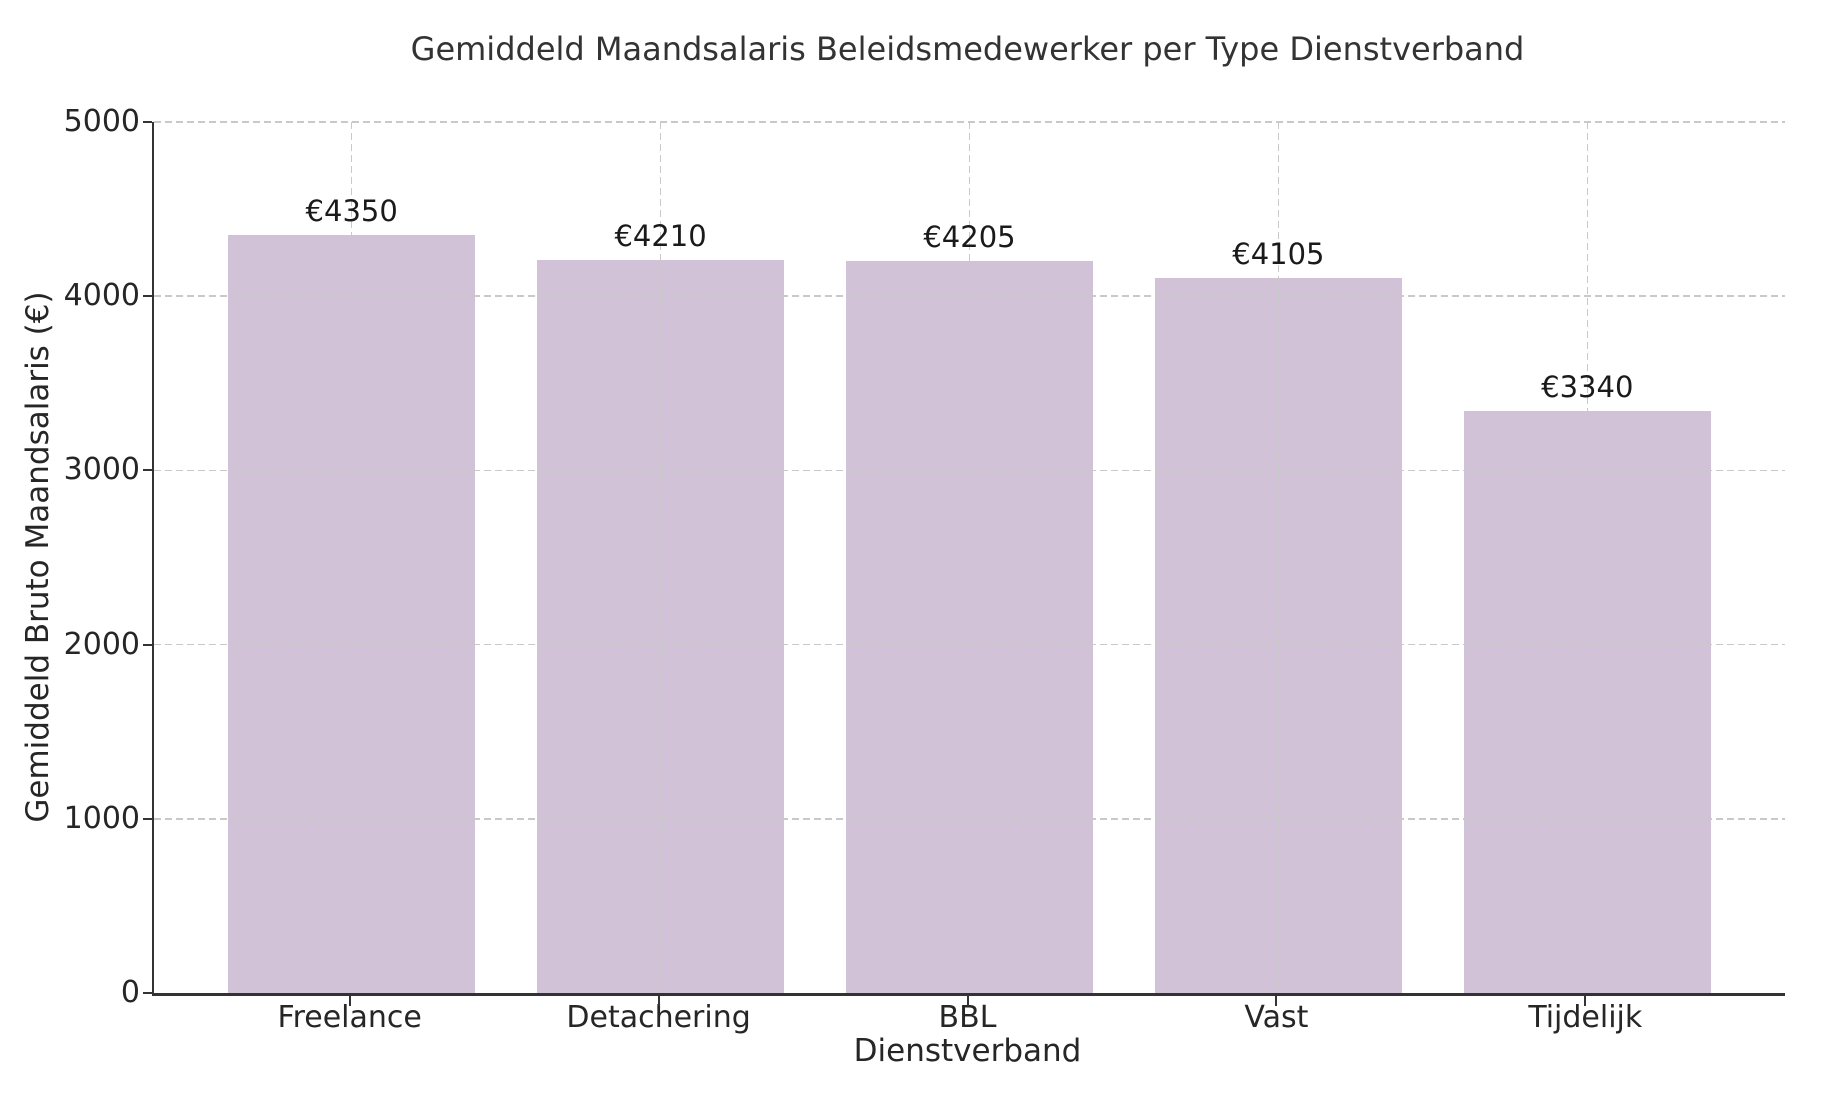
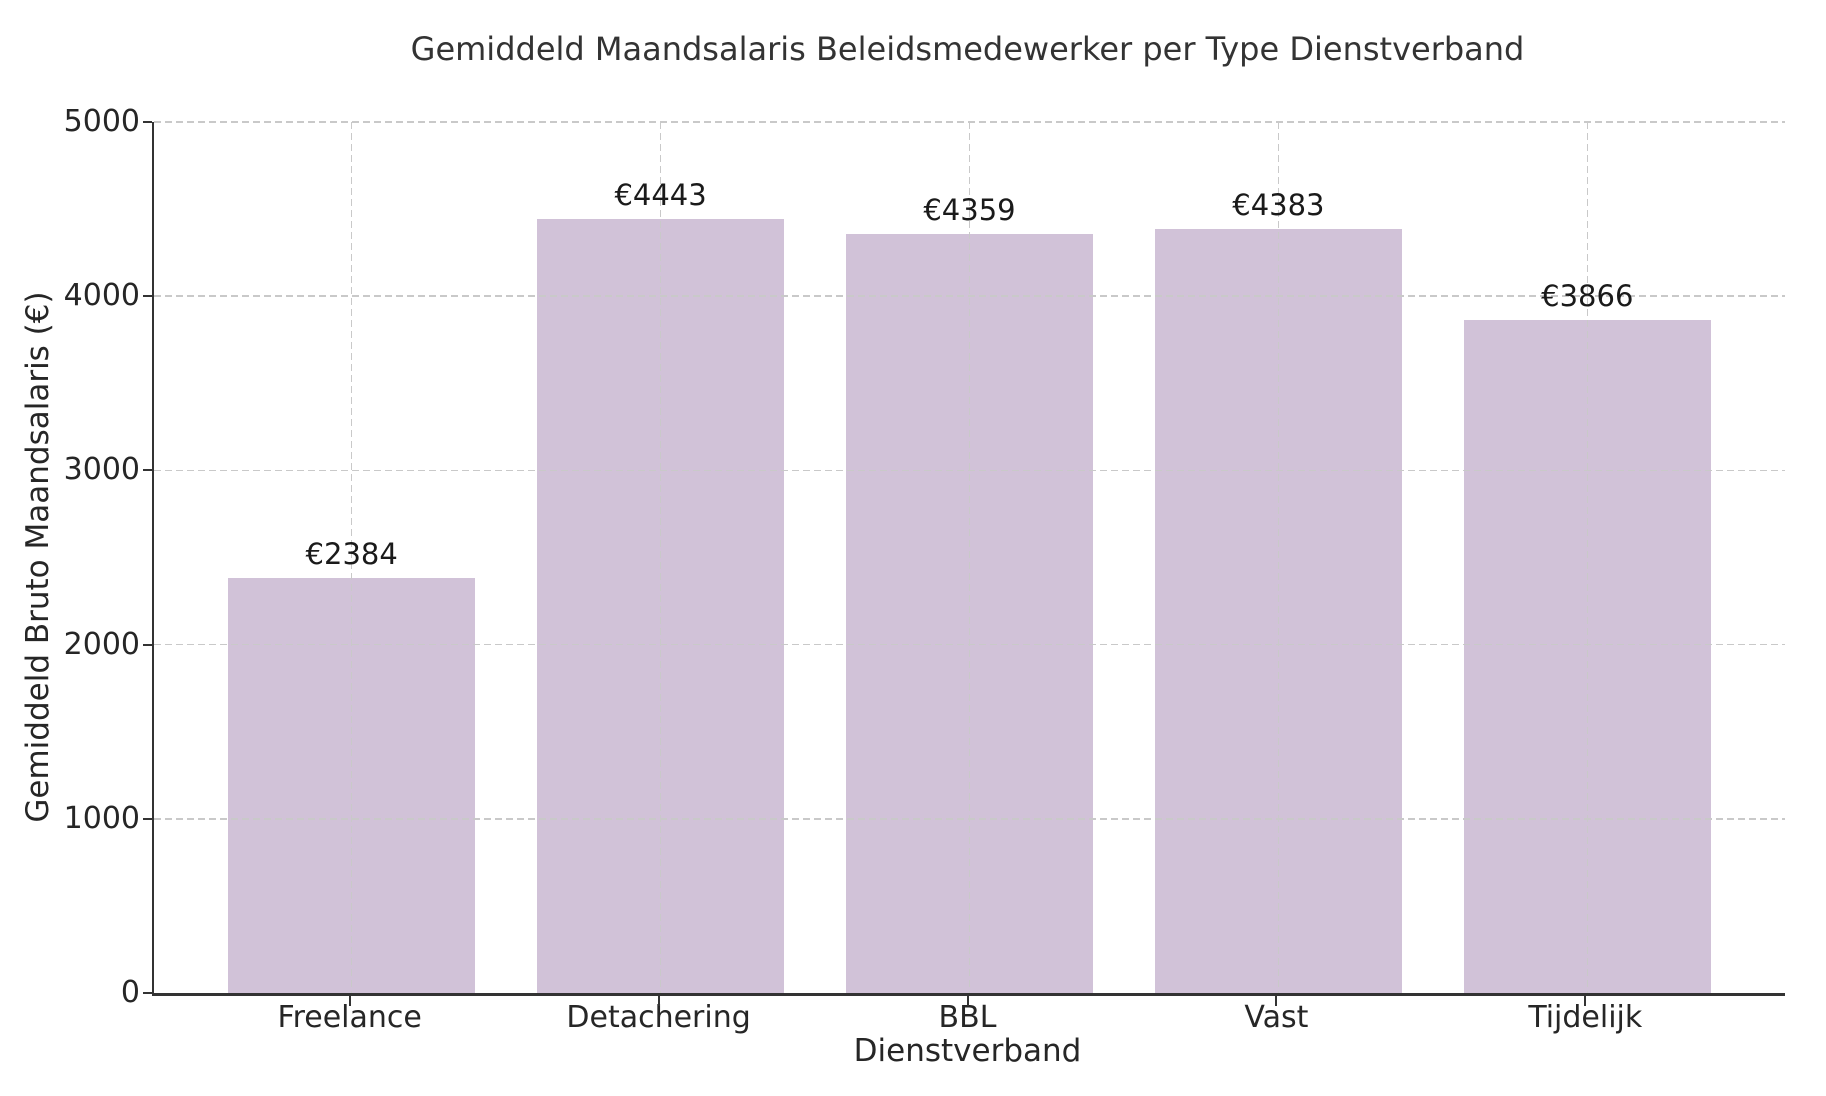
Freelance: €4350 -> €2384
Detachering: €4210 -> €4443
BBL: €4205 -> €4359
Vast: €4105 -> €4383
Tijdelijk: €3340 -> €3866
